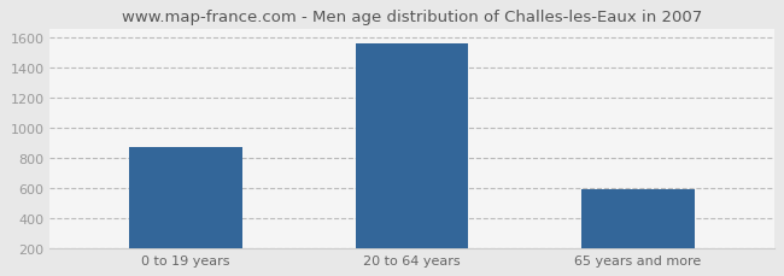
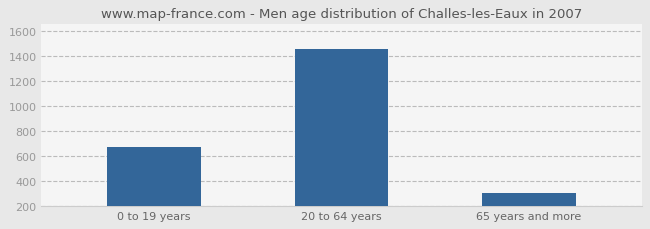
0 to 19 years: 870 -> 670
20 to 64 years: 1560 -> 1450
65 years and more: 590 -> 300
